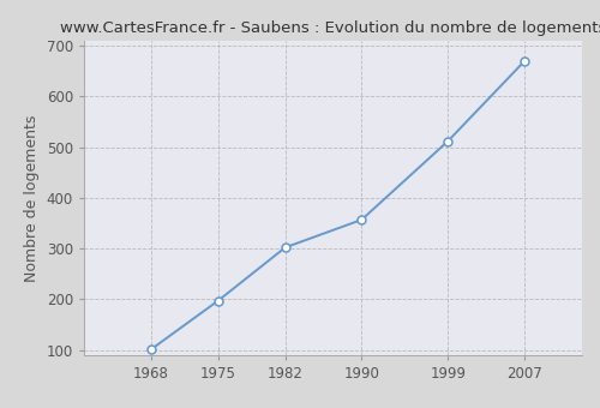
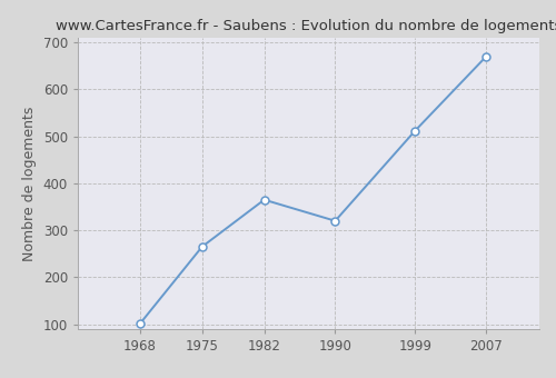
1975: 197 -> 265
1982: 302 -> 365
1990: 357 -> 320
